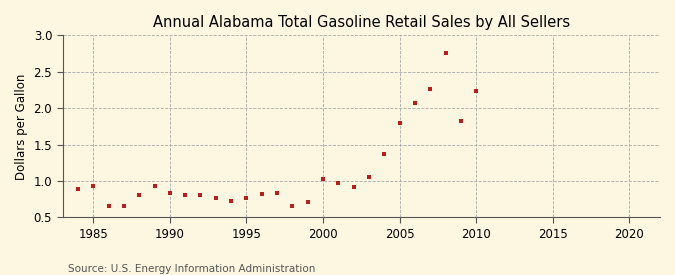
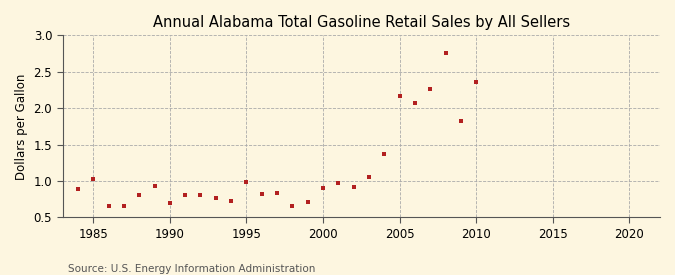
1985: 0.93 -> 1.02
1990: 0.83 -> 0.70
1995: 0.77 -> 0.98
2000: 1.03 -> 0.90
2005: 1.80 -> 2.16
2010: 2.23 -> 2.36
